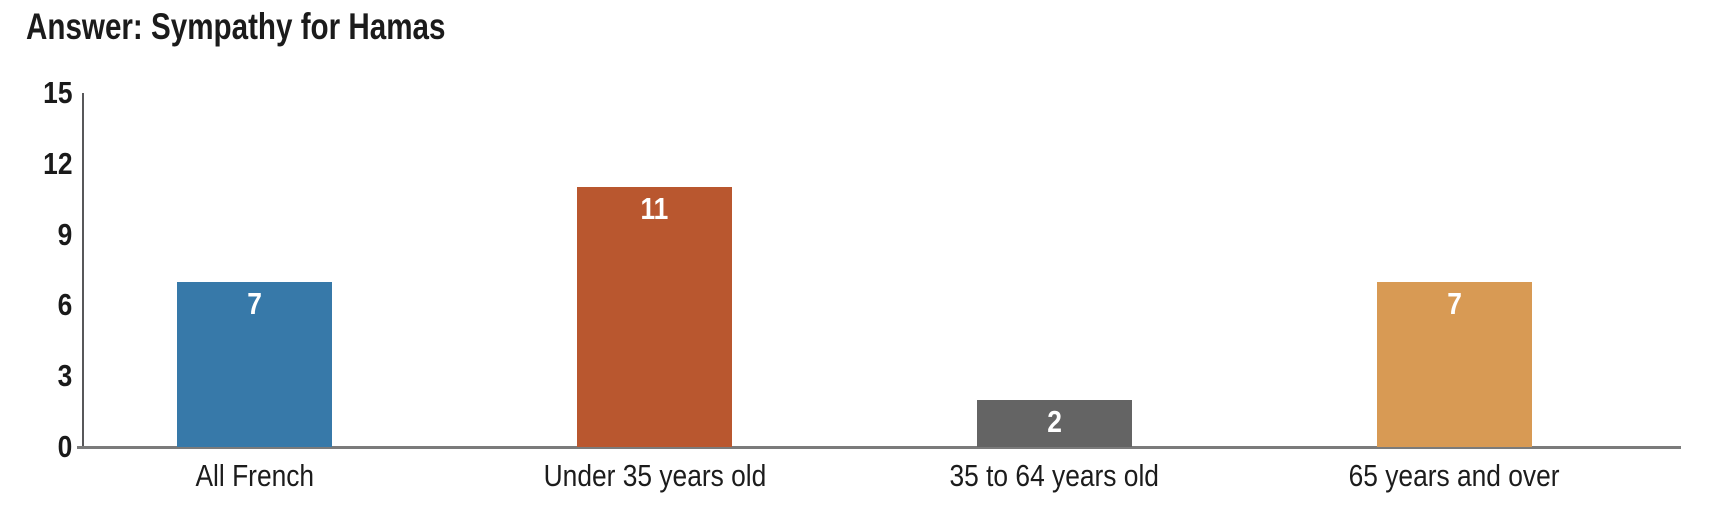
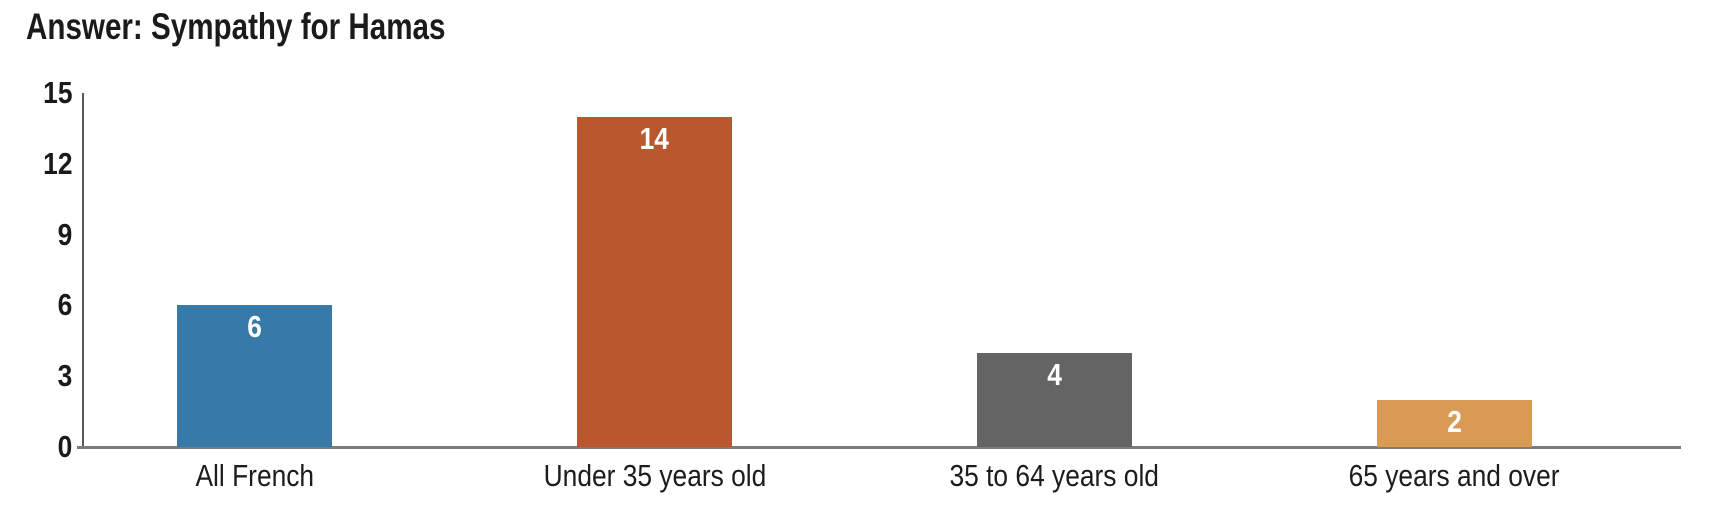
All French: 7 -> 6
Under 35 years old: 11 -> 14
35 to 64 years old: 2 -> 4
65 years and over: 7 -> 2
